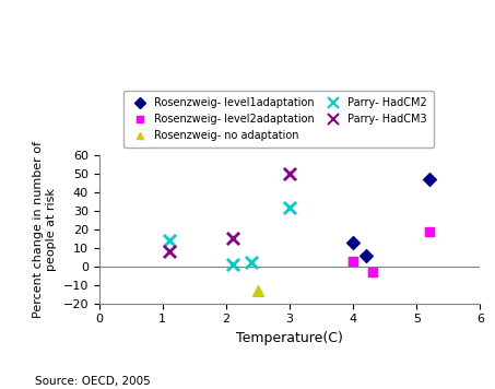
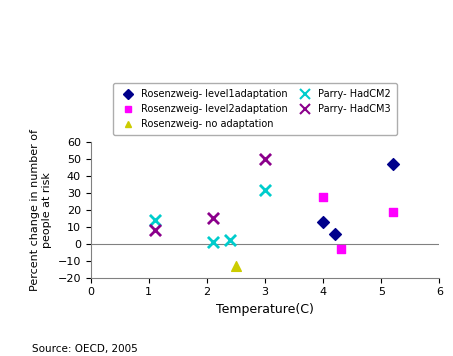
Rosenzweig- level2adaptation/4: 3 -> 28
